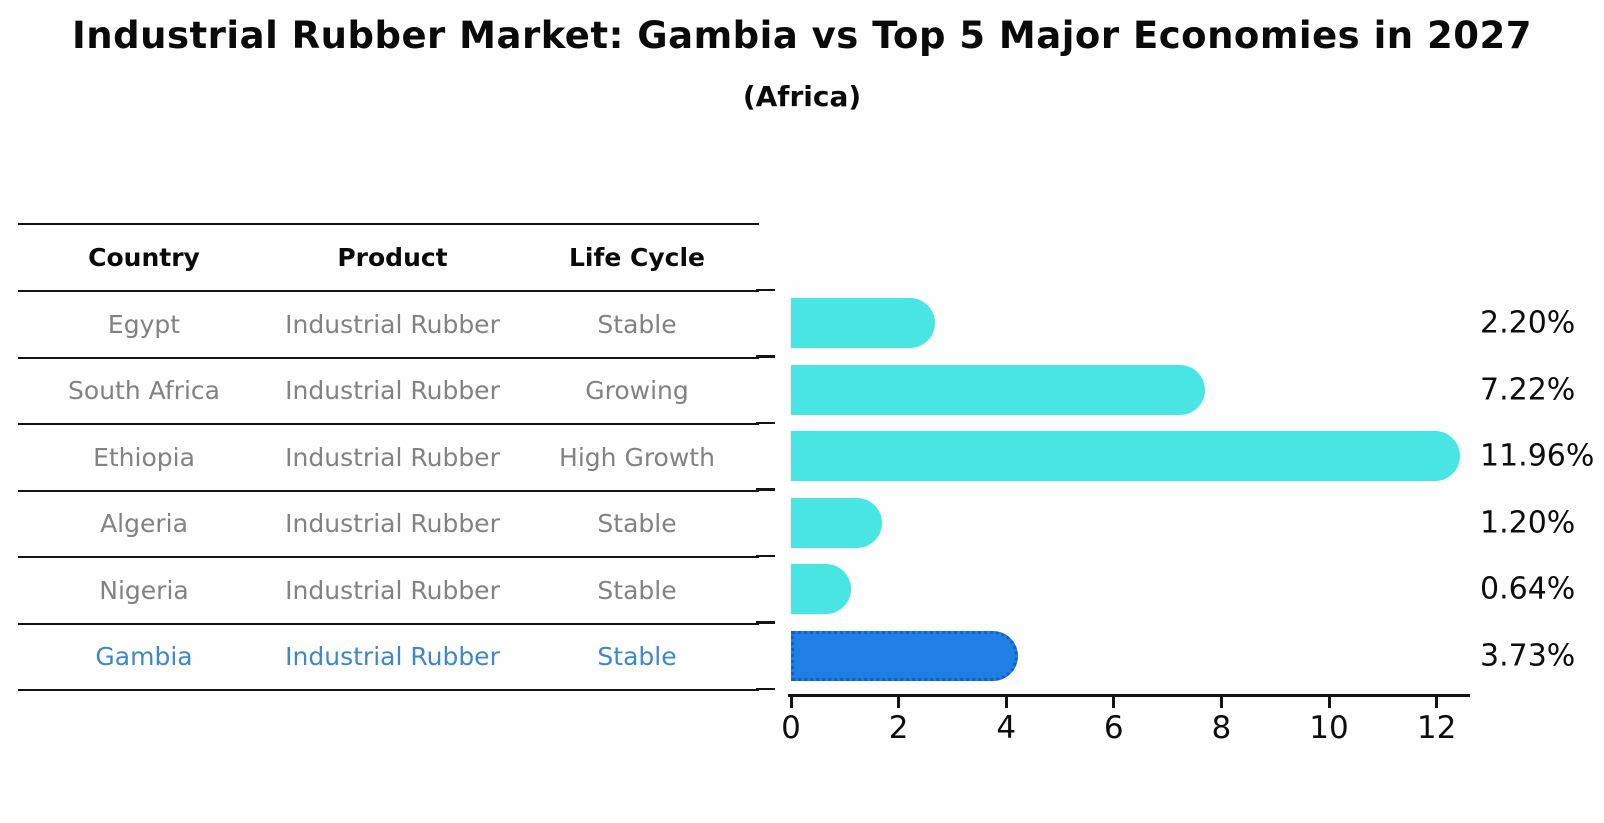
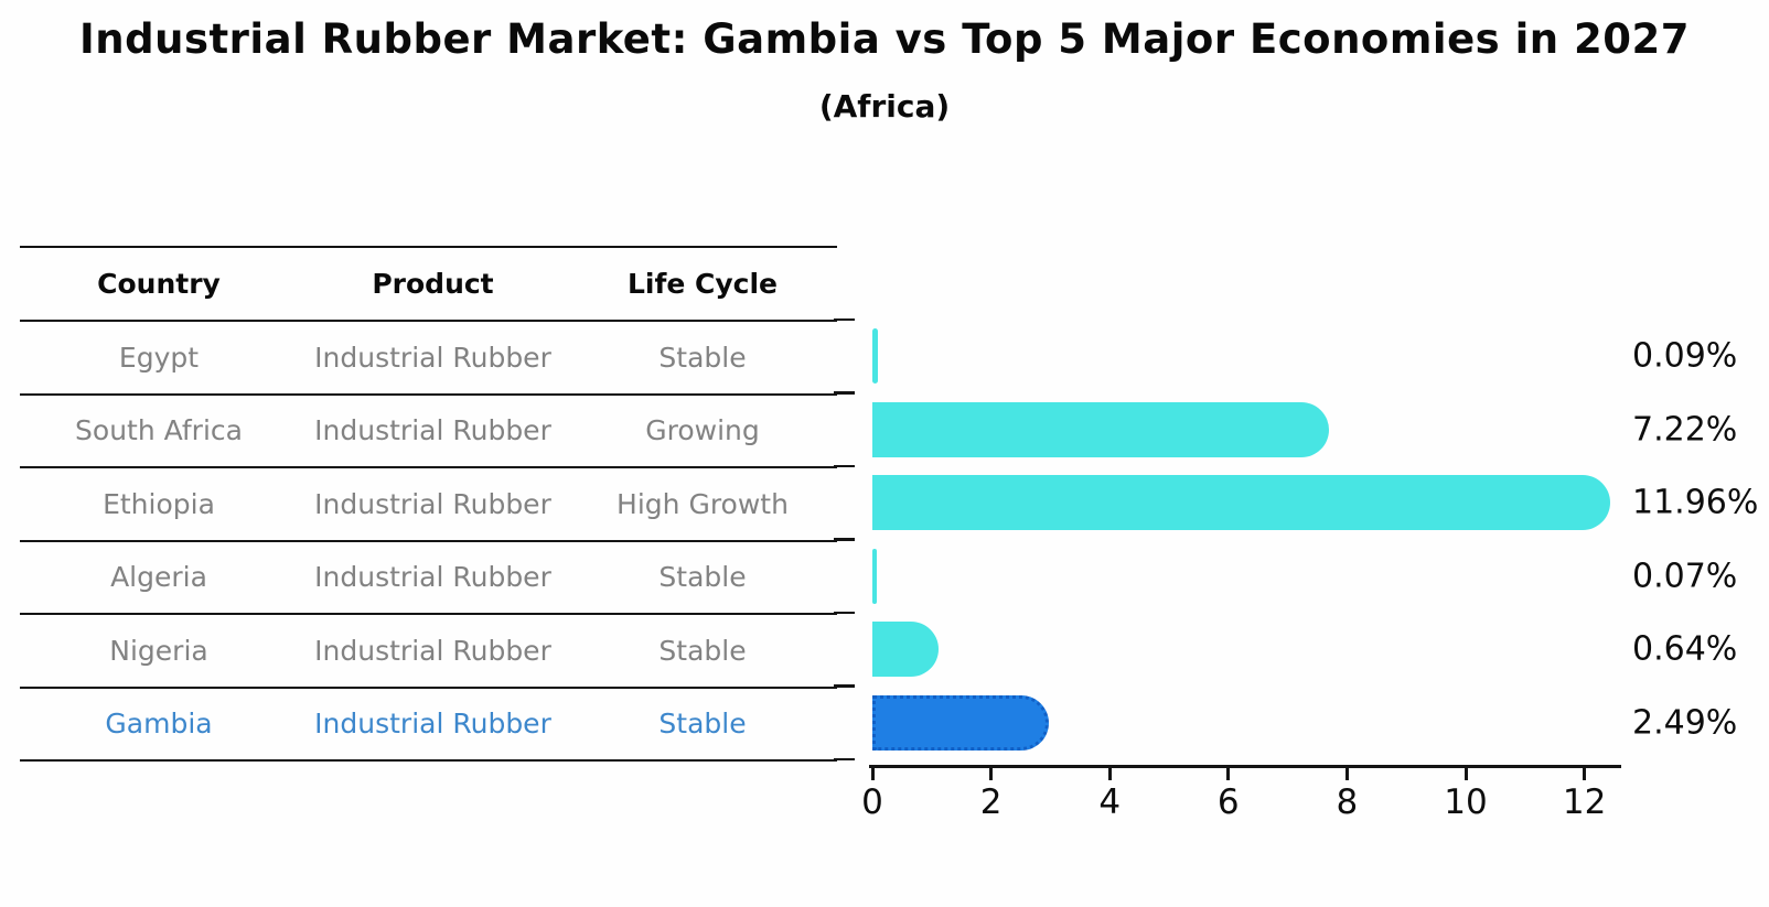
Egypt: 2.20% -> 0.09%
Algeria: 1.20% -> 0.07%
Gambia: 3.73% -> 2.49%
